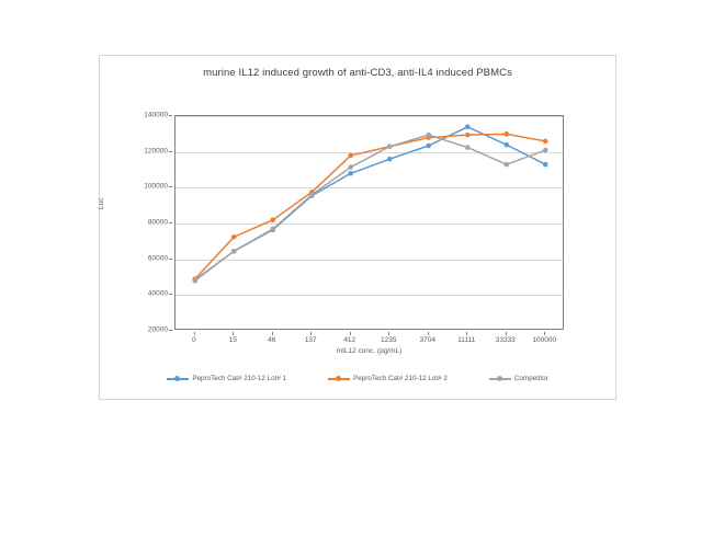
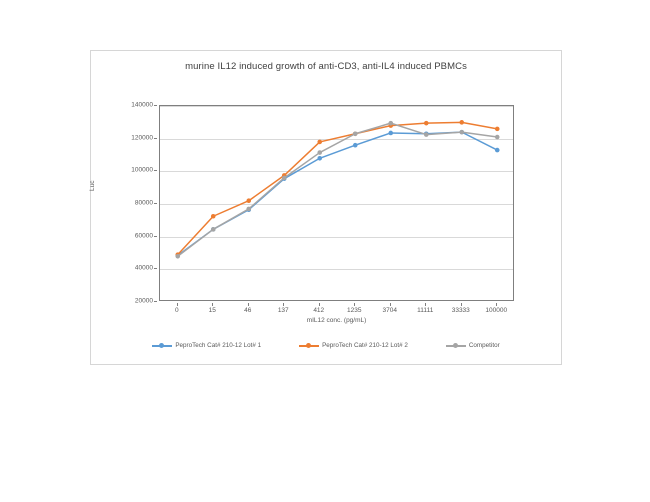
PeproTech Cat# 210-12 Lot# 1/11111: 134000 -> 123000
Competitor/33333: 113000 -> 124000
